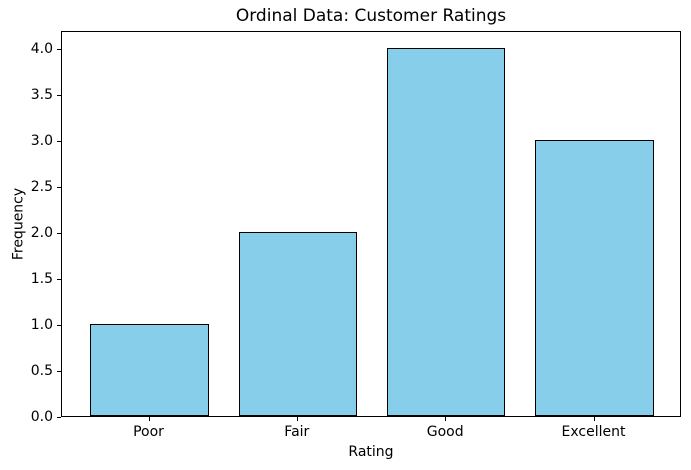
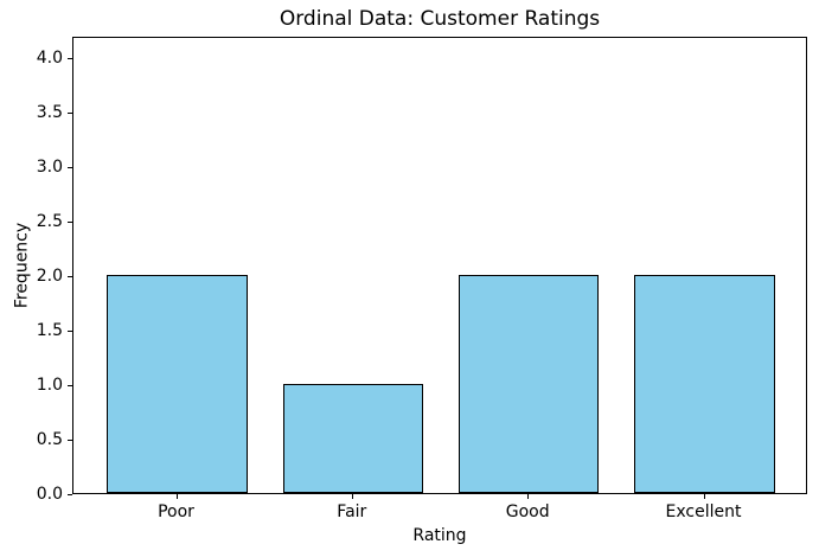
Poor: 1 -> 2
Fair: 2 -> 1
Good: 4 -> 2
Excellent: 3 -> 2
